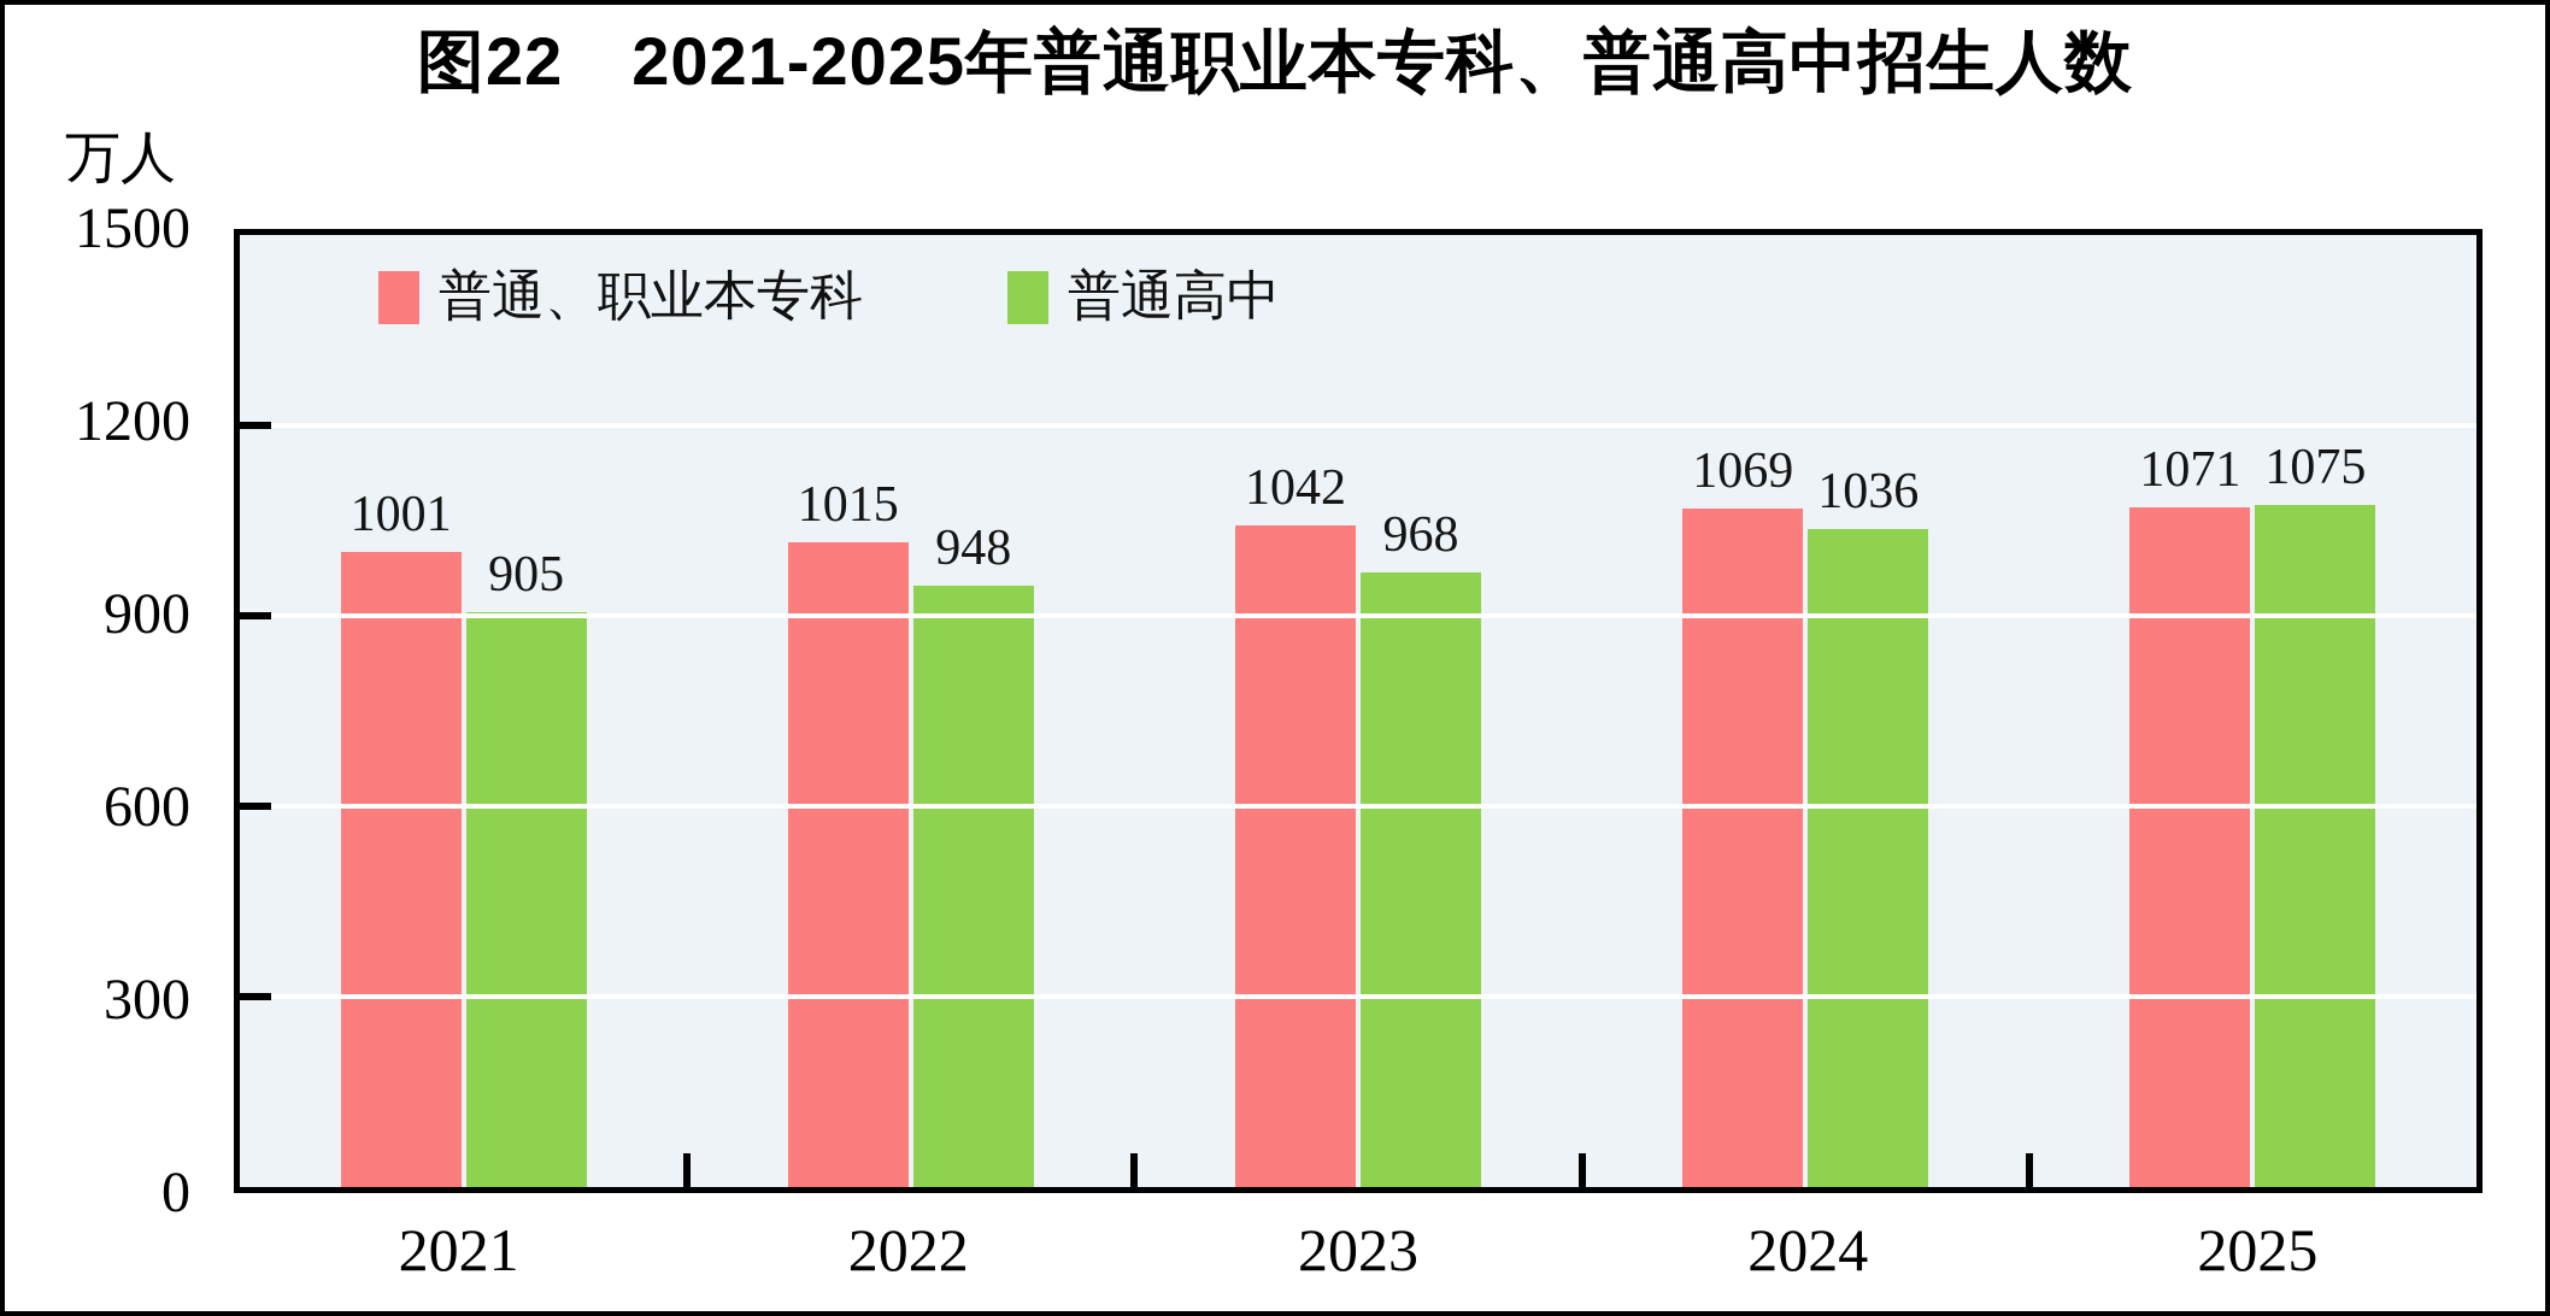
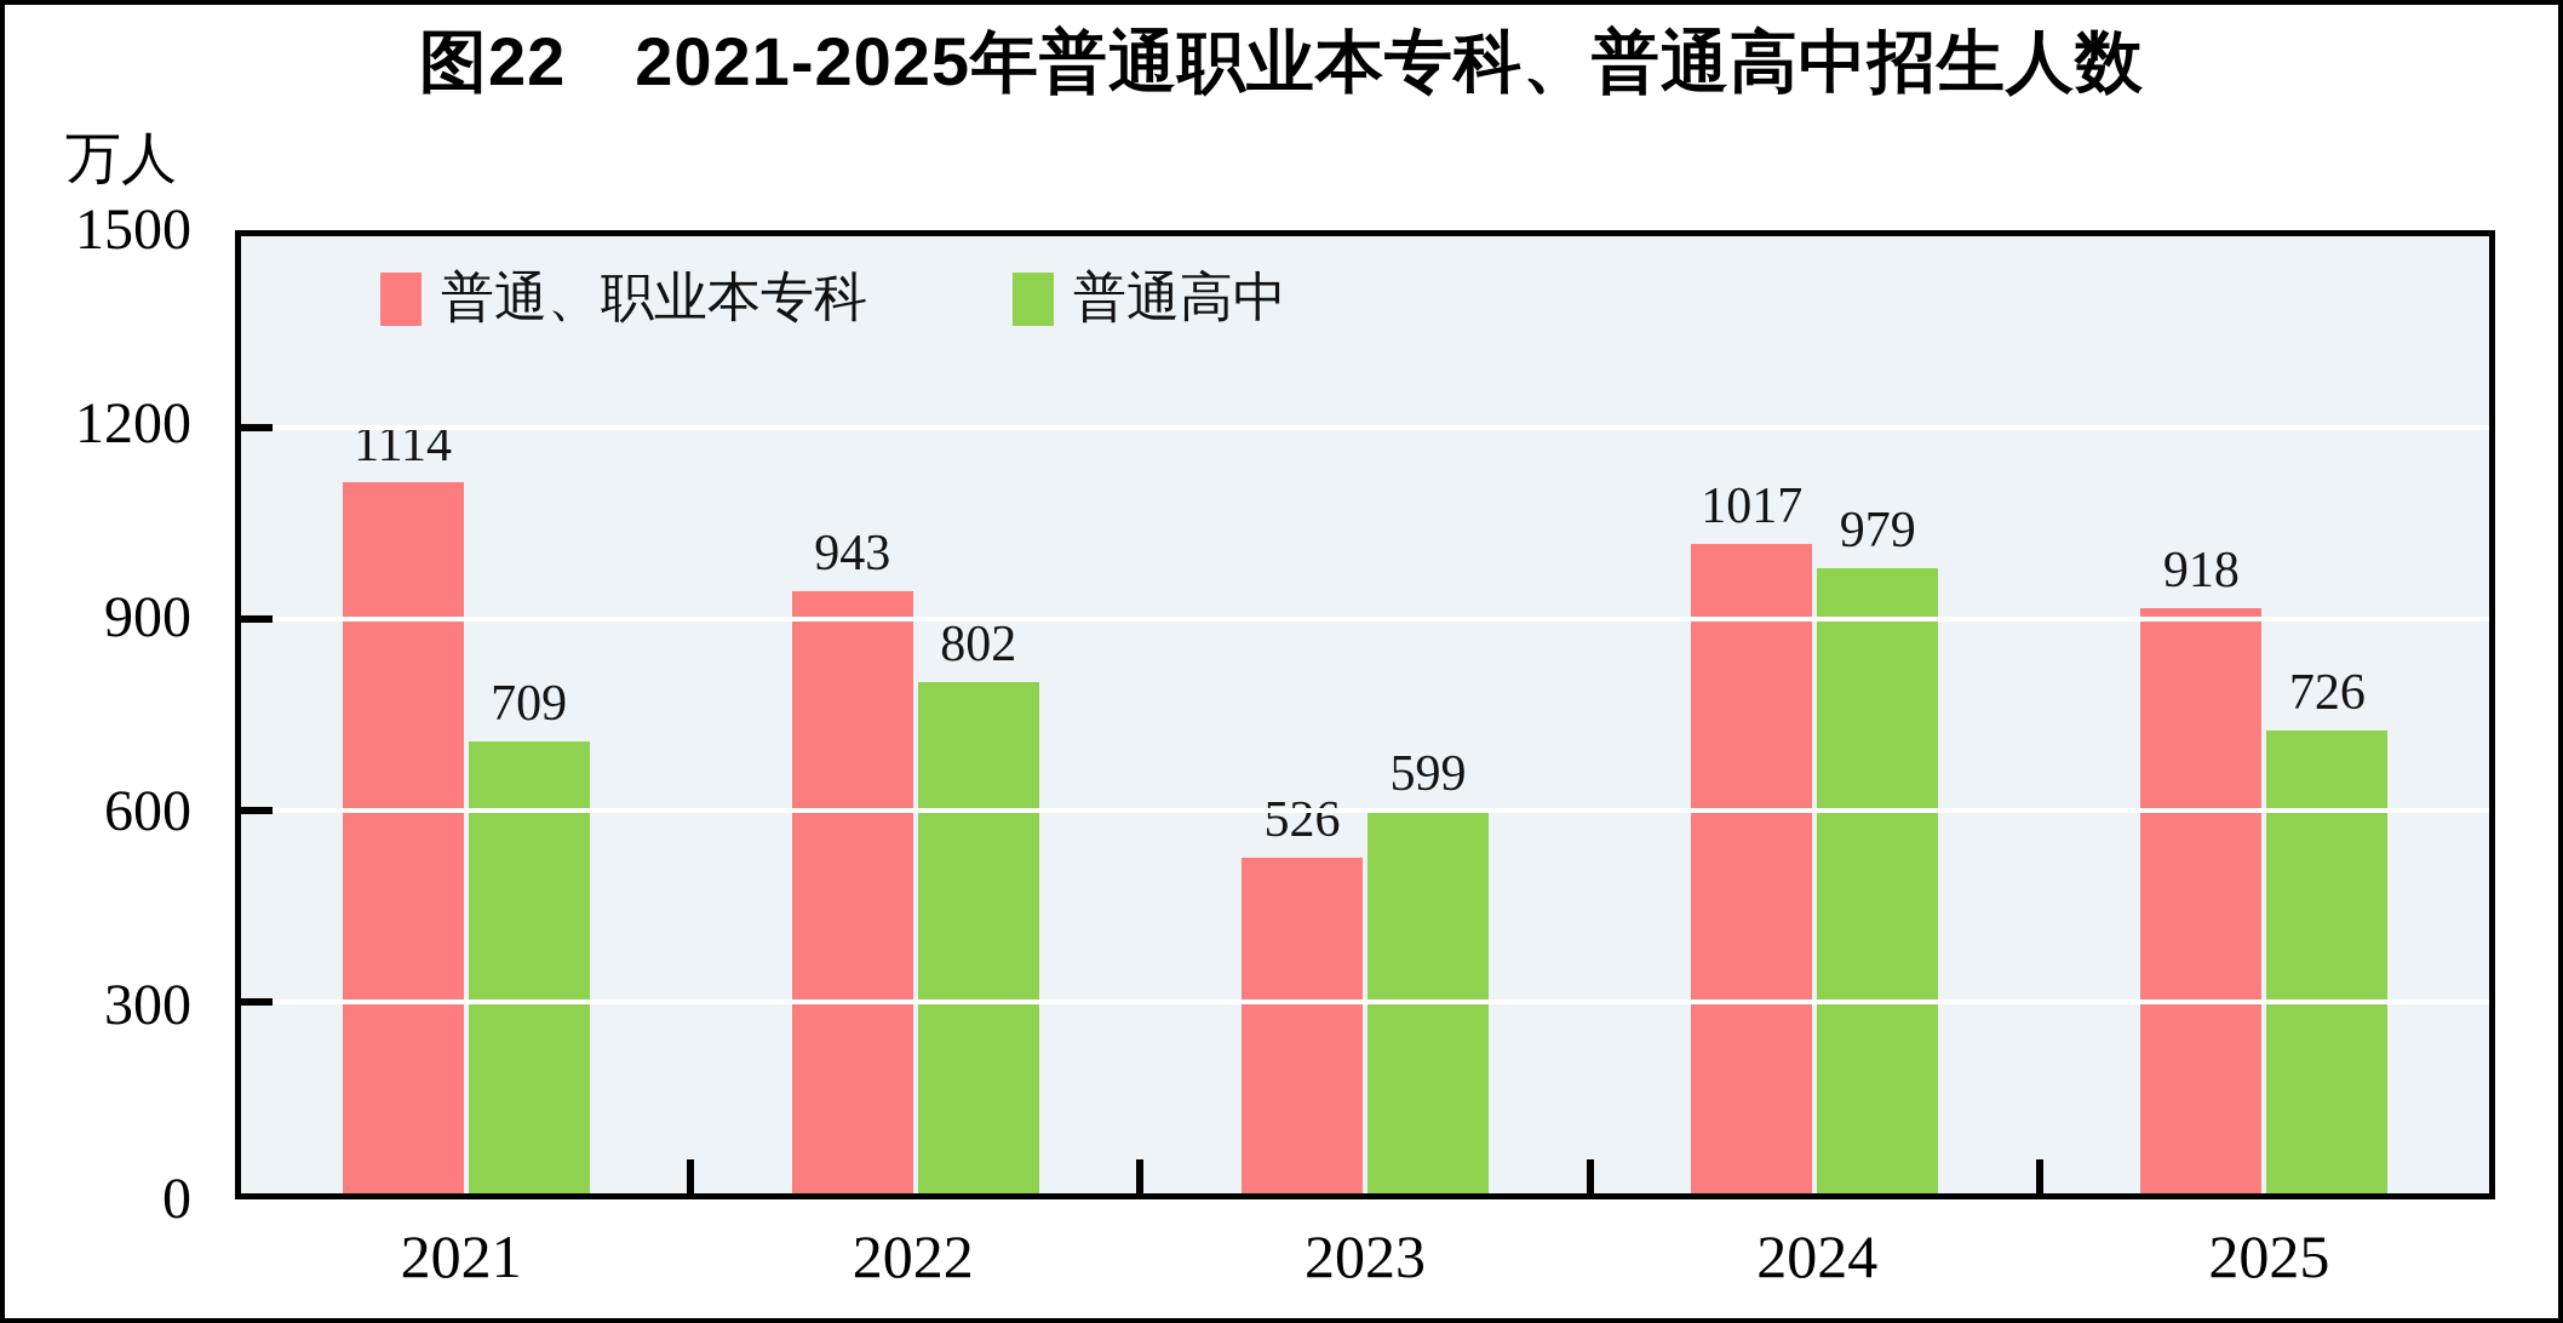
普通、职业本专科/2021: 1001 -> 1114
普通高中/2021: 905 -> 709
普通、职业本专科/2022: 1015 -> 943
普通高中/2022: 948 -> 802
普通、职业本专科/2023: 1042 -> 526
普通高中/2023: 968 -> 599
普通、职业本专科/2024: 1069 -> 1017
普通高中/2024: 1036 -> 979
普通、职业本专科/2025: 1071 -> 918
普通高中/2025: 1075 -> 726
